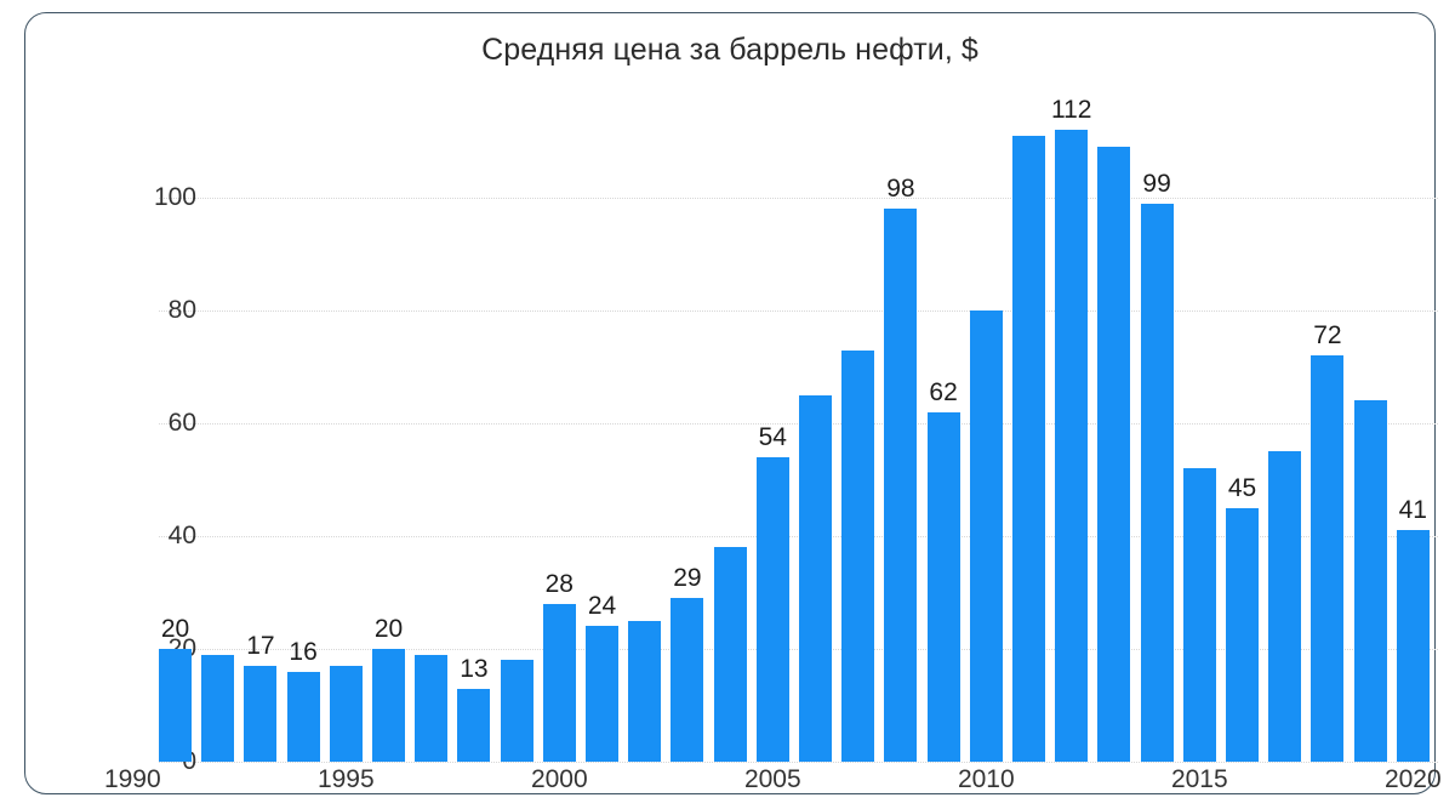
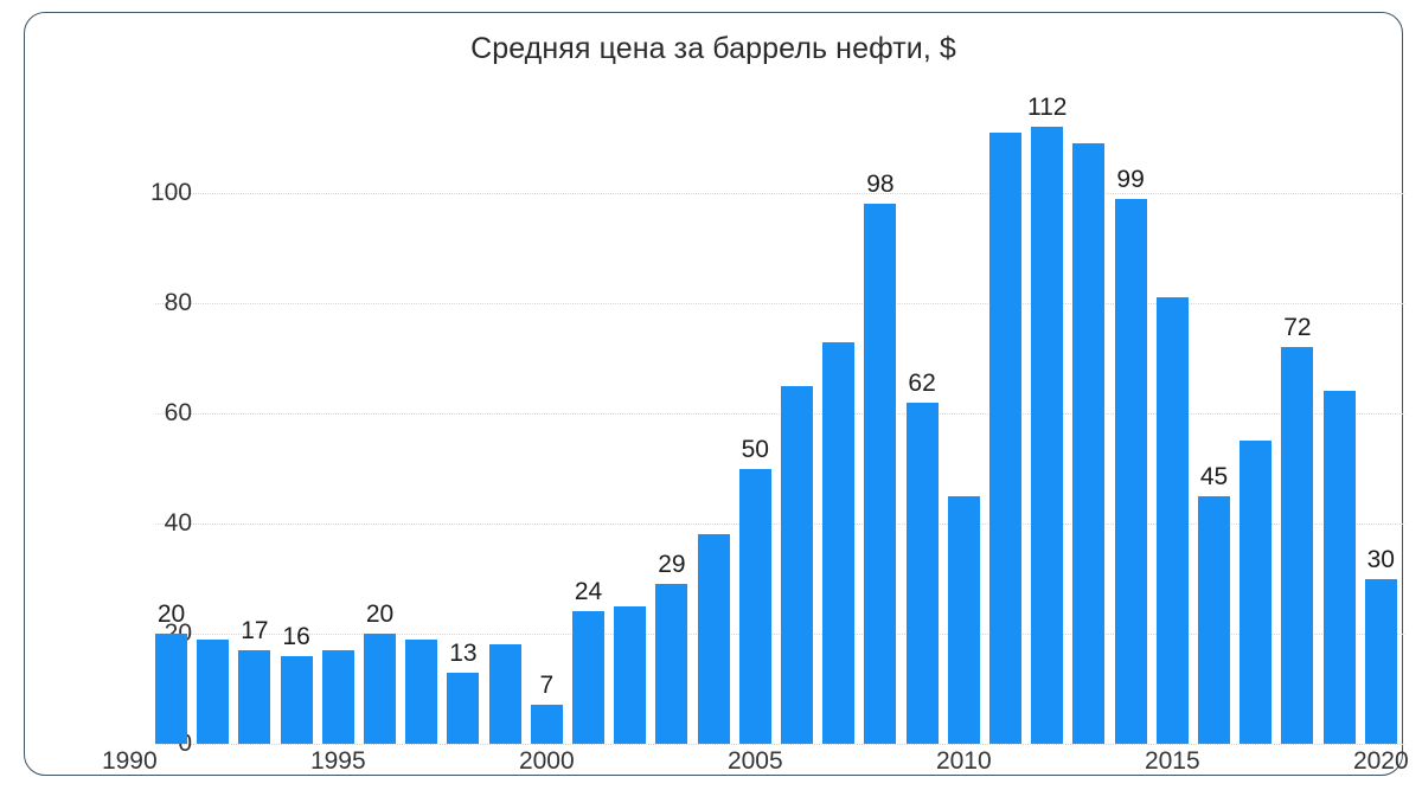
2000: 28 -> 7
2005: 54 -> 50
2010: 80 -> 45
2015: 52 -> 81
2020: 41 -> 30
